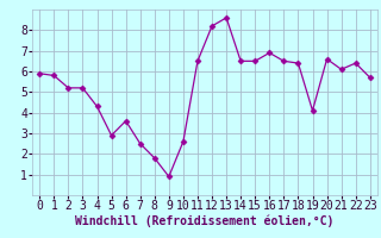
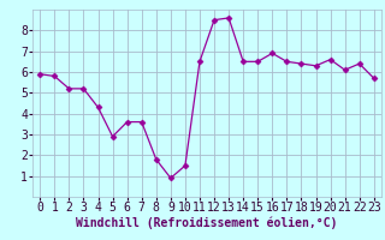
7: 2.5 -> 3.6
10: 2.6 -> 1.5
12: 8.2 -> 8.5
19: 4.1 -> 6.3
